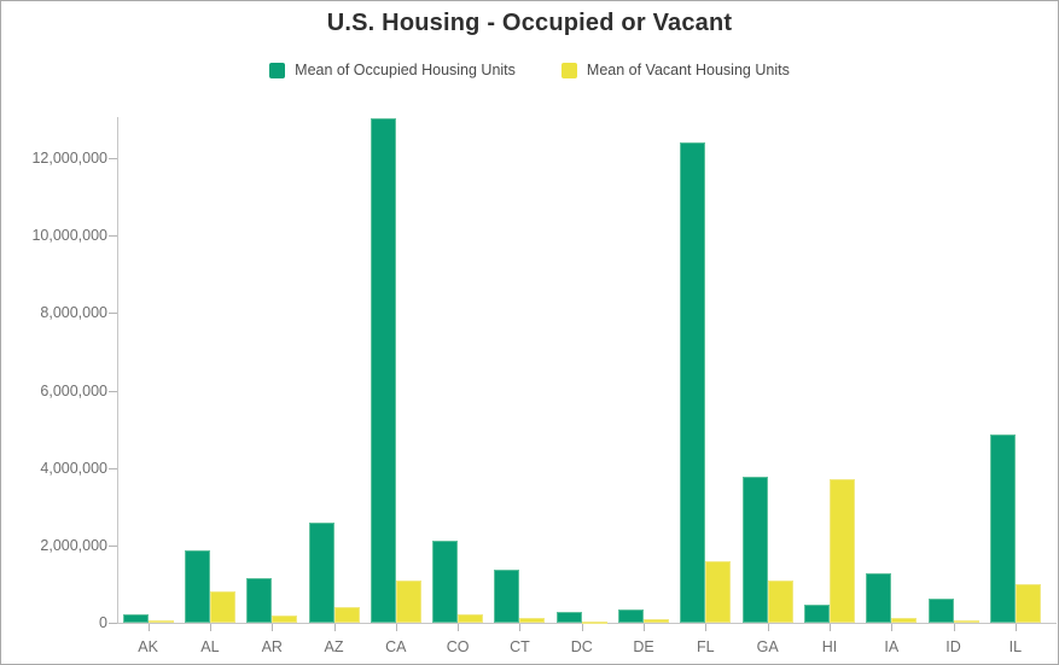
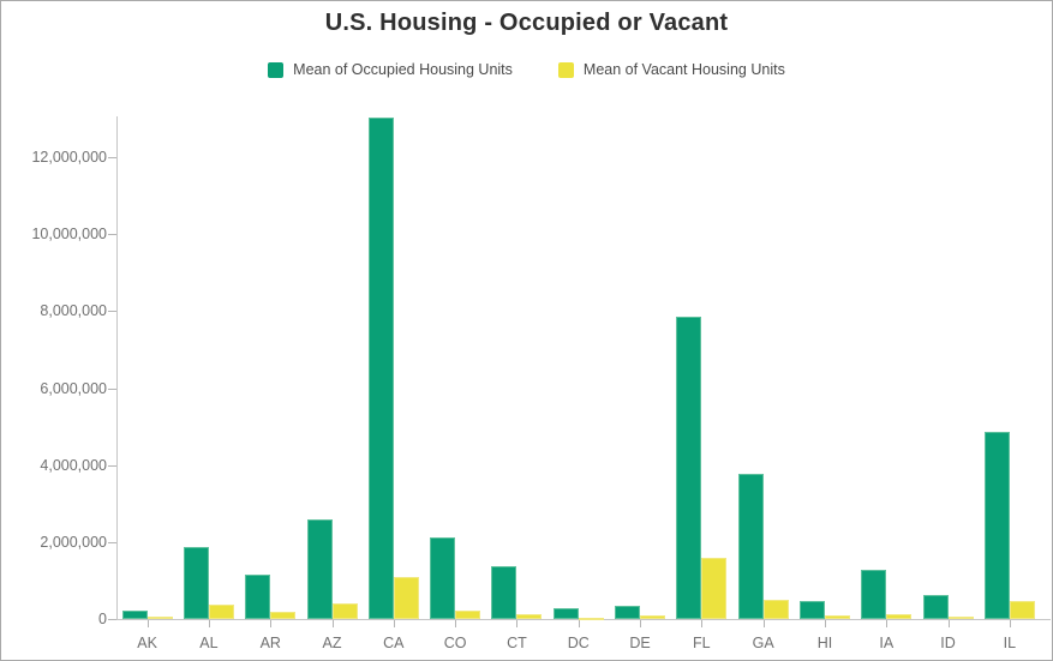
Mean of Vacant Housing Units/AL: 800000 -> 400000
Mean of Occupied Housing Units/FL: 12400000 -> 7800000
Mean of Vacant Housing Units/GA: 1100000 -> 500000
Mean of Vacant Housing Units/HI: 3700000 -> 100000
Mean of Vacant Housing Units/IL: 1000000 -> 500000
